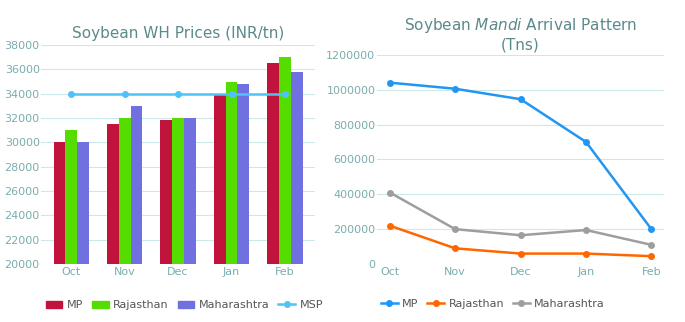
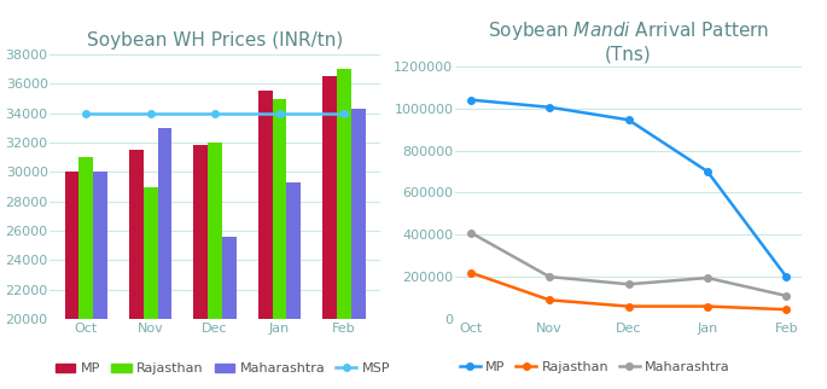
Soybean WH Prices (INR/tn)/Rajasthan/Nov: 32000 -> 29000
Soybean WH Prices (INR/tn)/Maharashtra/Dec: 32000 -> 25600
Soybean WH Prices (INR/tn)/MP/Jan: 34000 -> 35500
Soybean WH Prices (INR/tn)/Maharashtra/Jan: 34800 -> 29300
Soybean WH Prices (INR/tn)/Maharashtra/Feb: 35800 -> 34300
